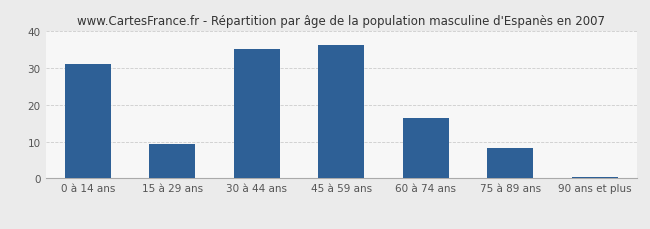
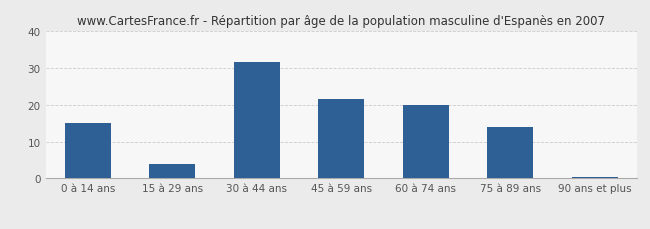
0 à 14 ans: 31.0 -> 15.0
15 à 29 ans: 9.3 -> 4.0
30 à 44 ans: 35.2 -> 31.5
45 à 59 ans: 36.3 -> 21.5
60 à 74 ans: 16.3 -> 20.0
75 à 89 ans: 8.2 -> 14.0
